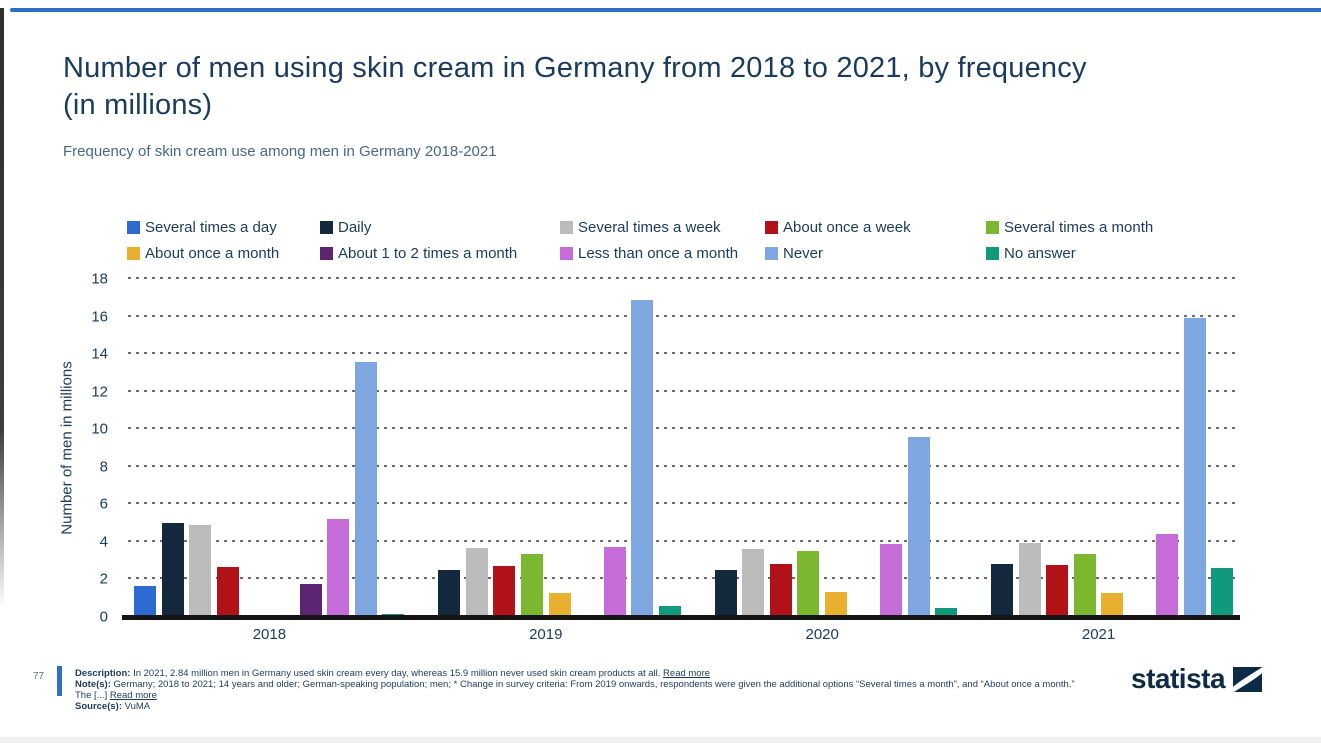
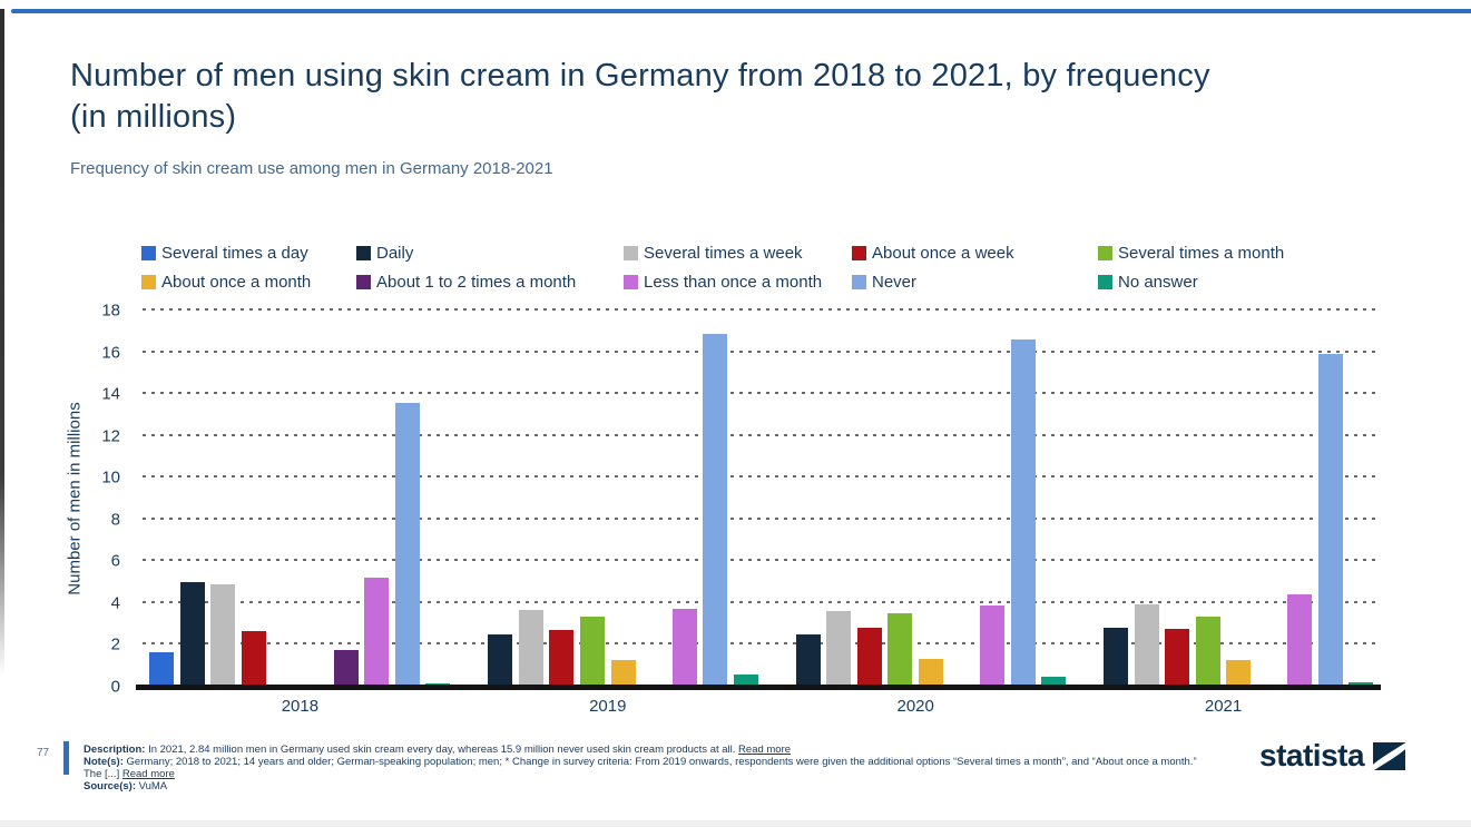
Never/2020: 9.6 -> 16.6
No answer/2021: 2.6 -> 0.2
